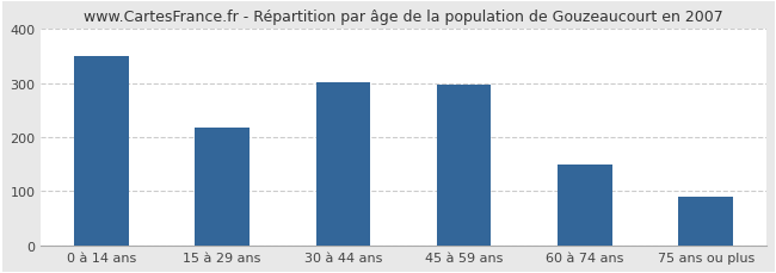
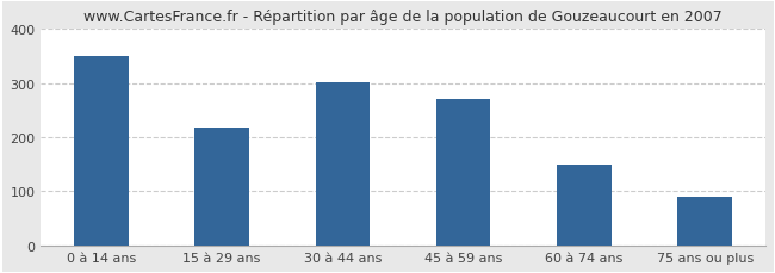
45 à 59 ans: 297 -> 270
